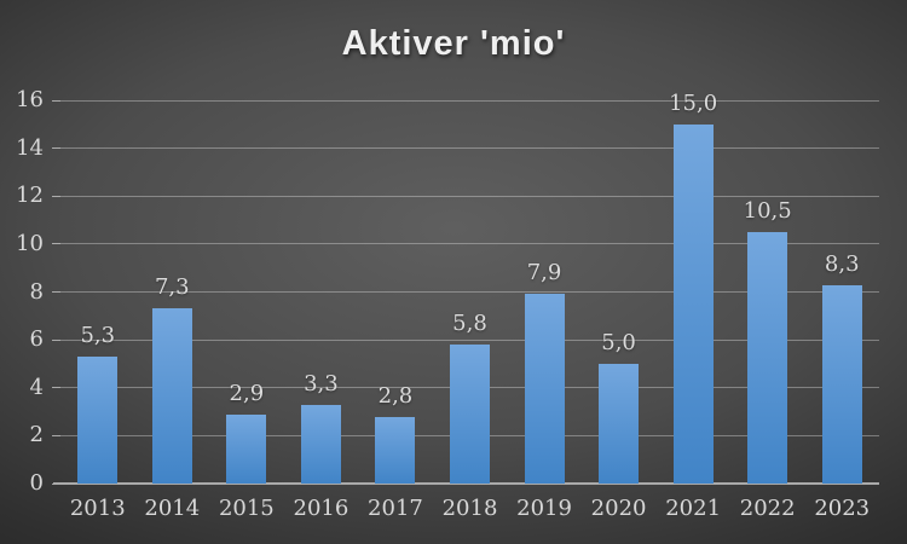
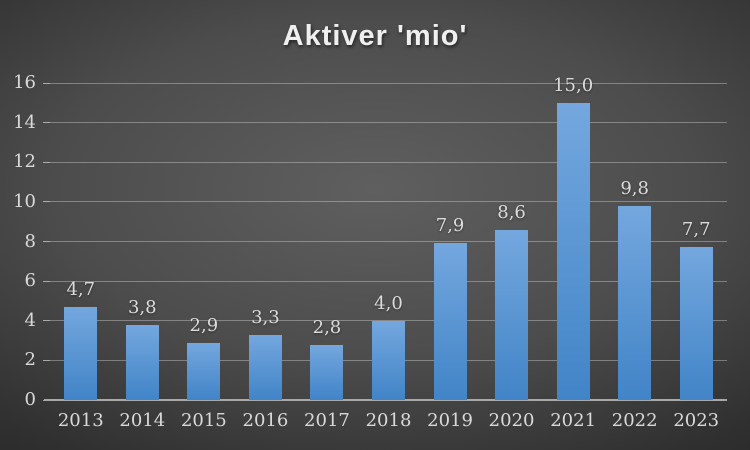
2013: 5,3 -> 4,7
2014: 7,3 -> 3,8
2018: 5,8 -> 4,0
2020: 5,0 -> 8,6
2022: 10,5 -> 9,8
2023: 8,3 -> 7,7
